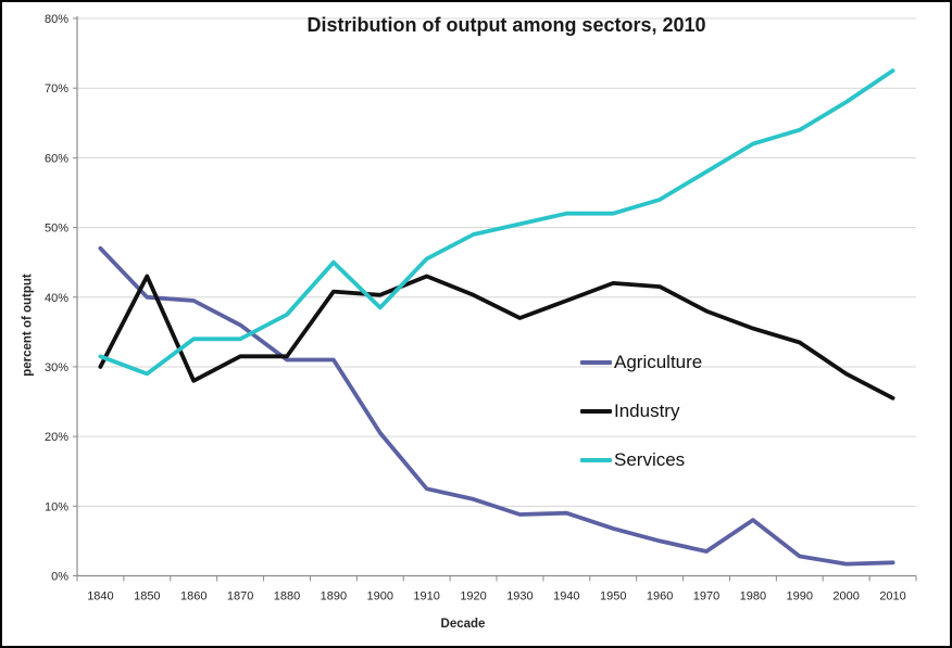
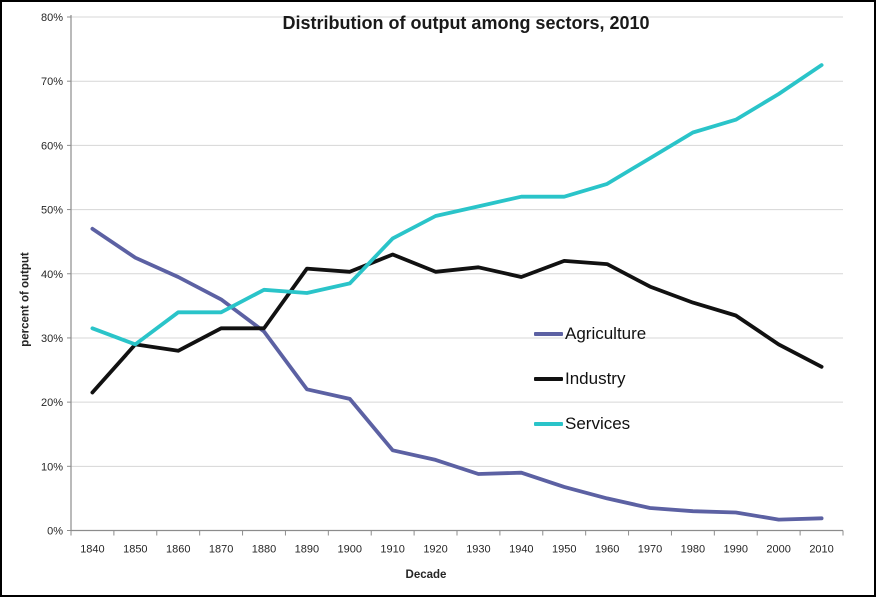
Industry/1840: 30% -> 22%
Agriculture/1850: 40% -> 42%
Industry/1850: 43% -> 29%
Agriculture/1890: 31% -> 22%
Services/1890: 45% -> 37%
Industry/1930: 37% -> 41%
Agriculture/1980: 8% -> 3%
